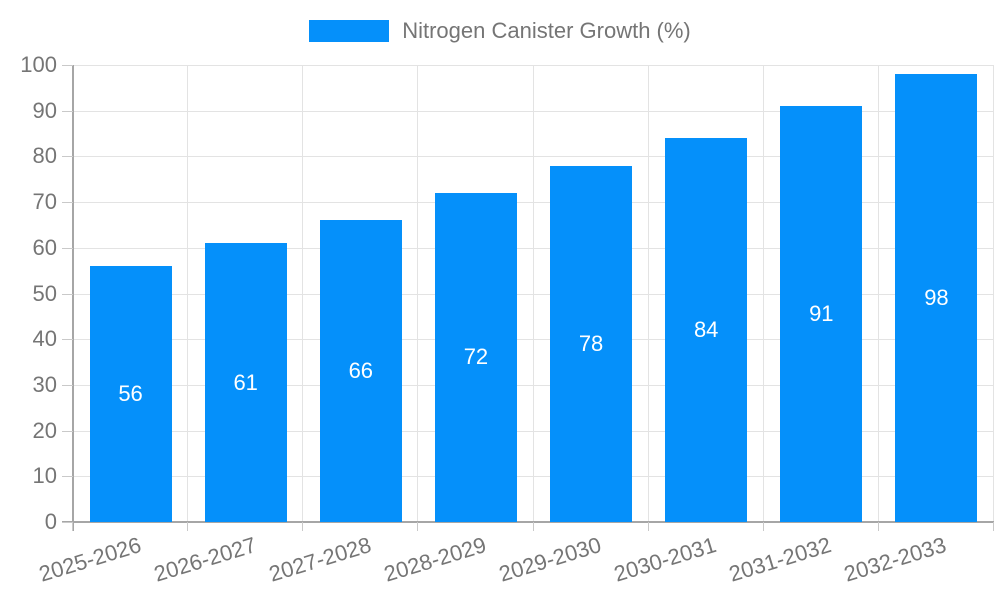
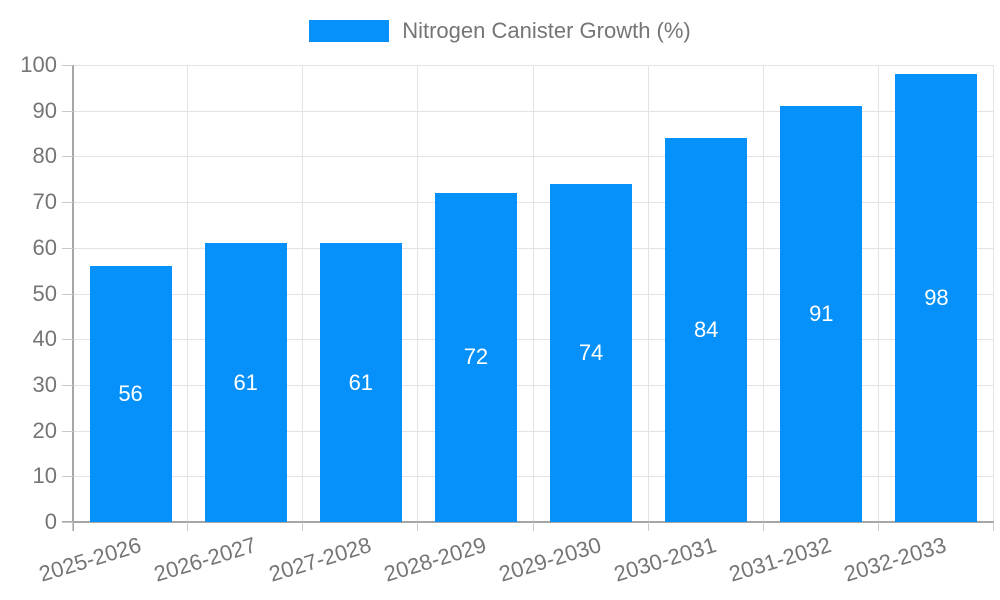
2027-2028: 66 -> 61
2029-2030: 78 -> 74
